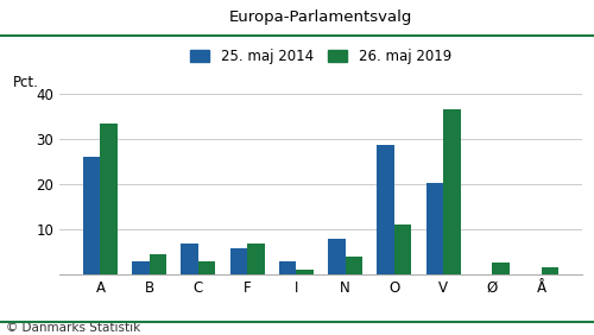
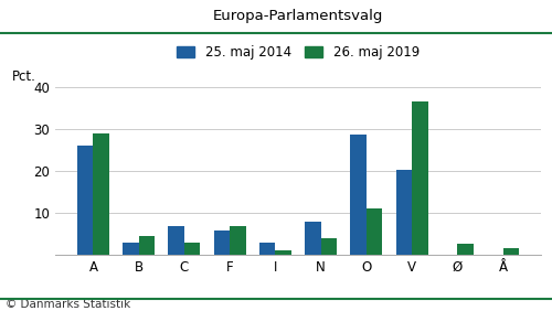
26. maj 2019/A: 33.5 -> 29.0
